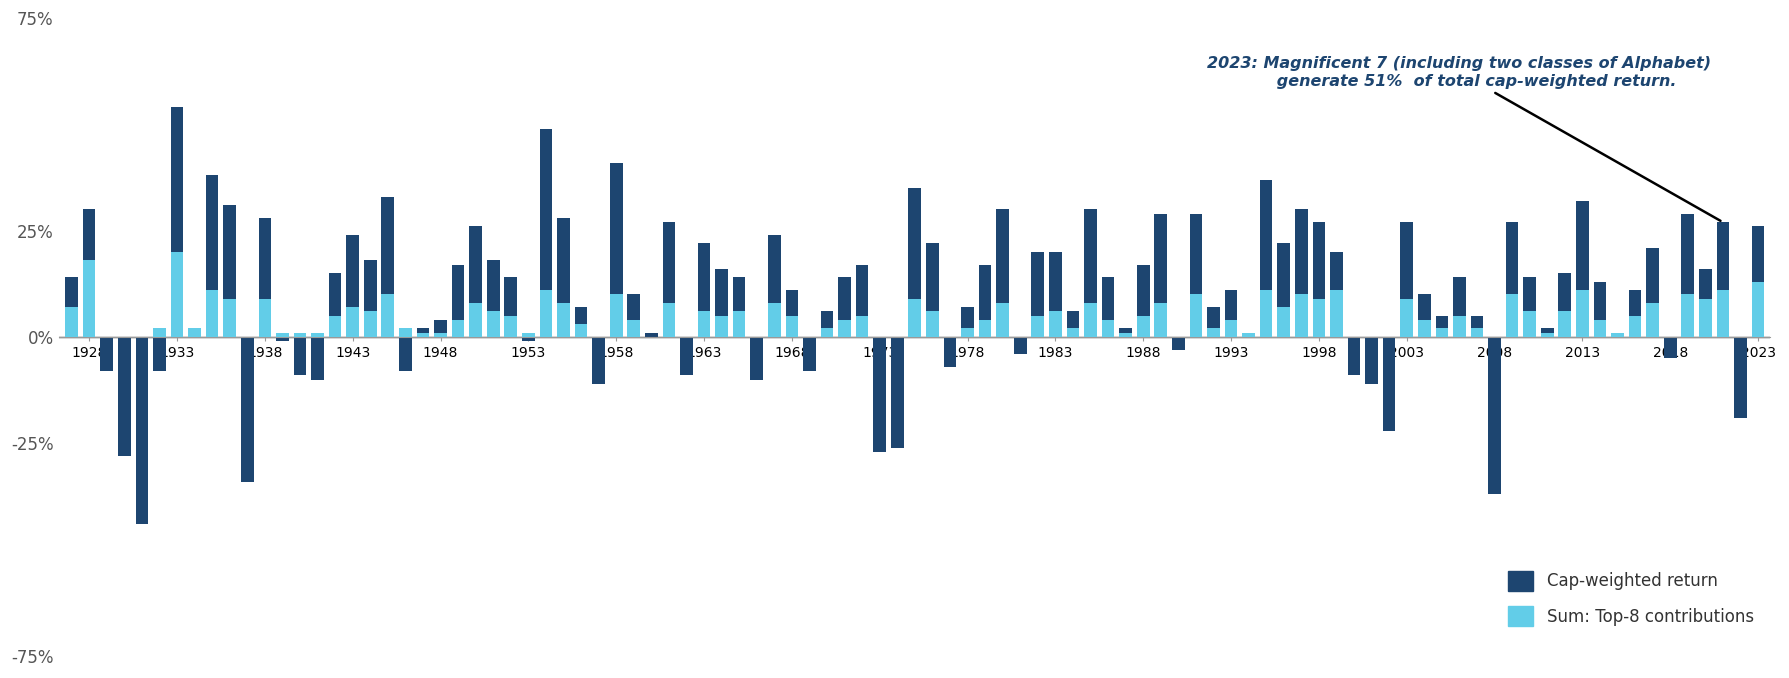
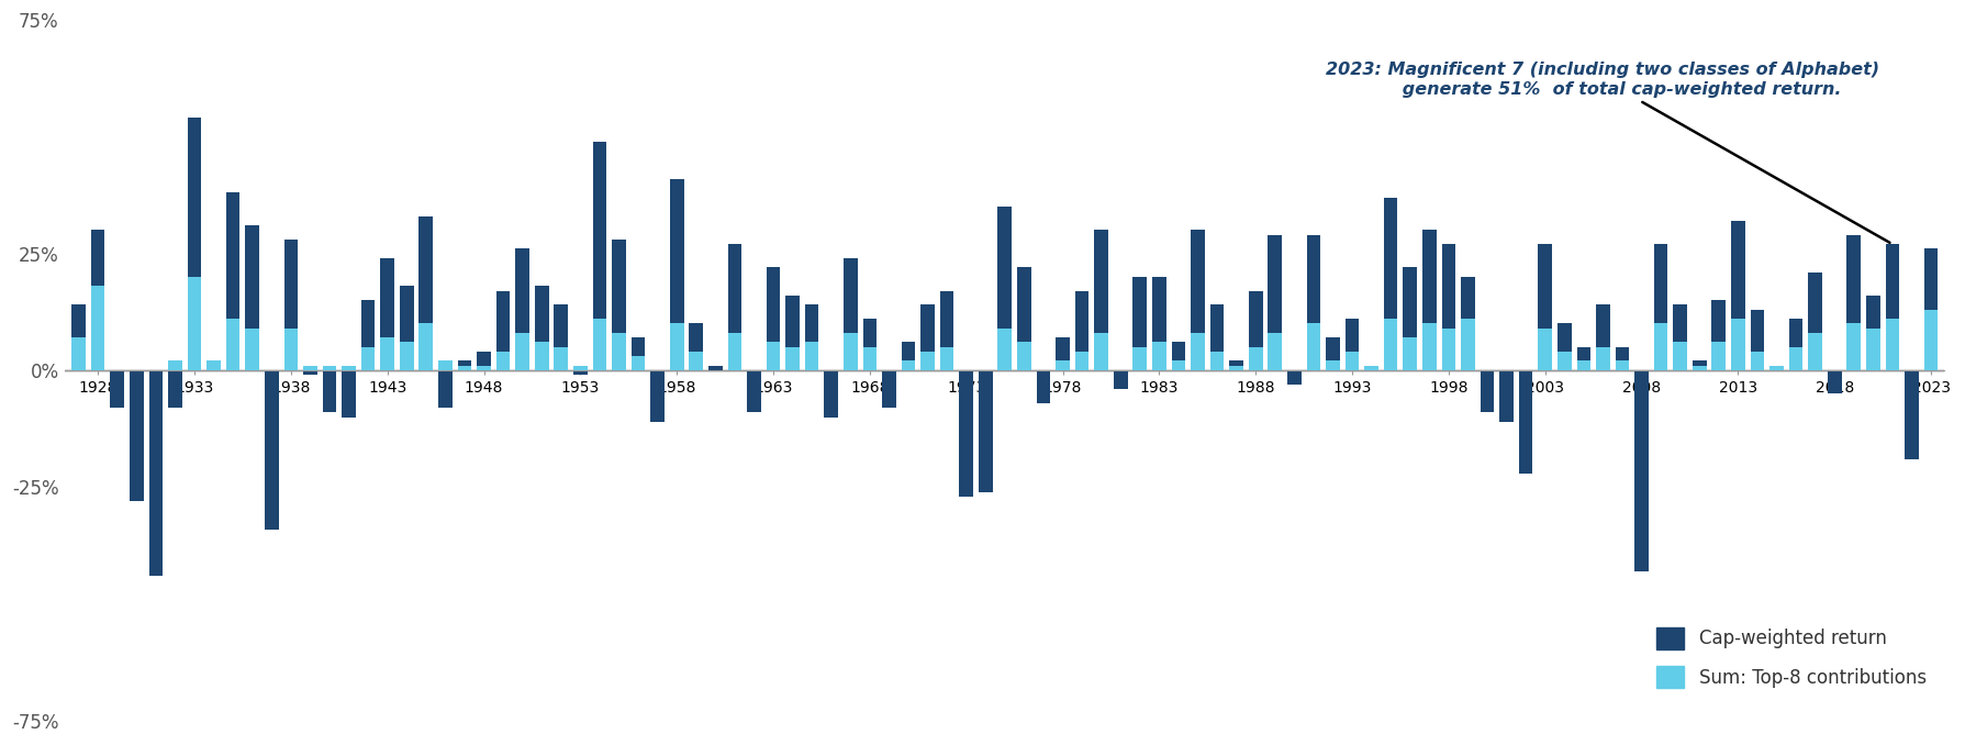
Cap-weighted return/2008: -37% -> -43%
